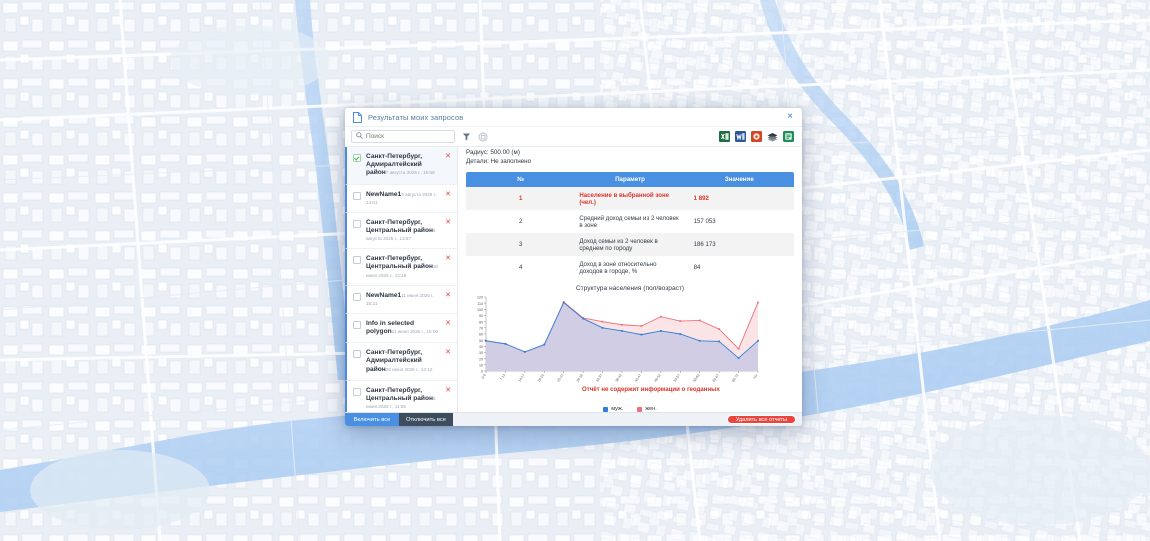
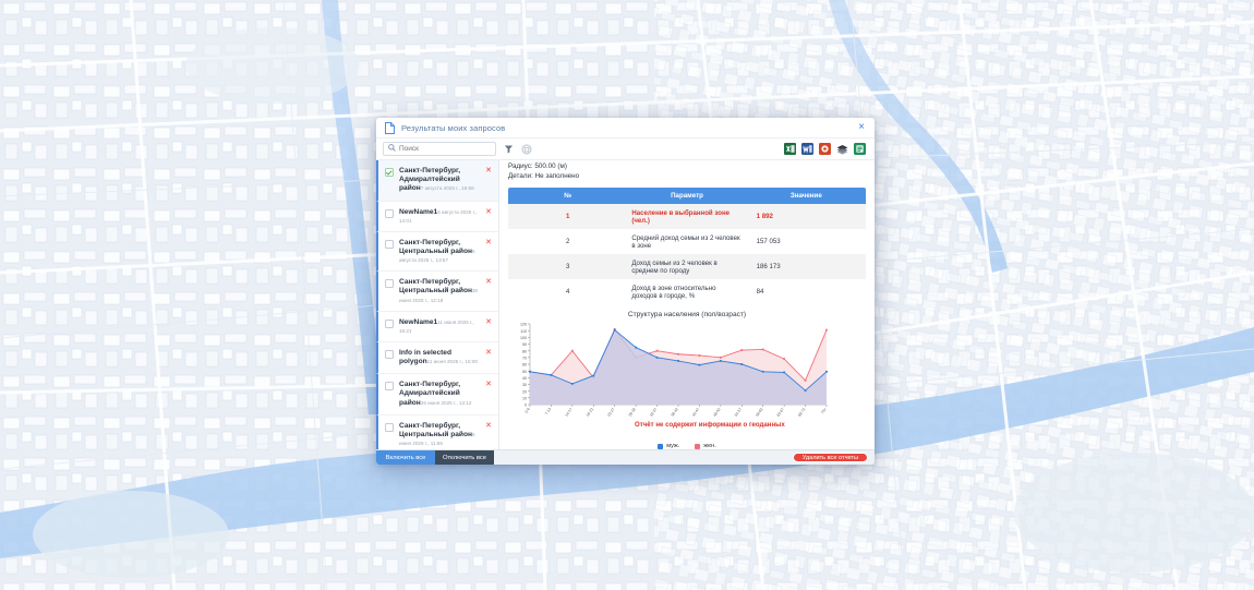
жен./14-17: 30 -> 80
жен./28-32: 90 -> 70
жен./48-52: 90 -> 70
